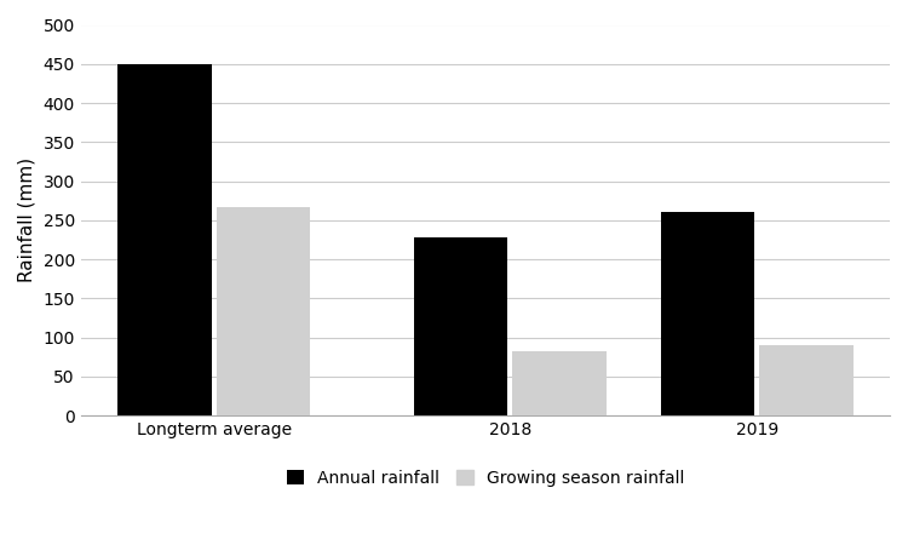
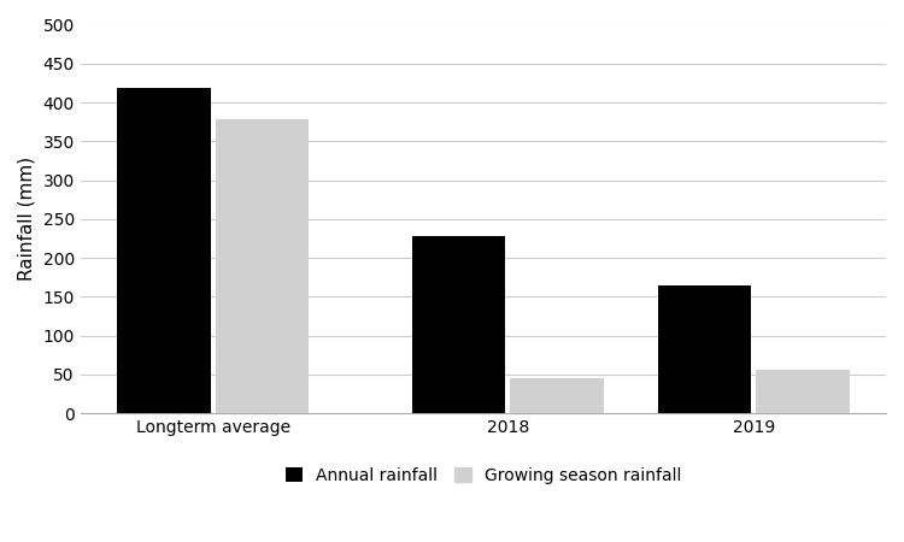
Annual rainfall/Longterm average: 450 -> 418
Growing season rainfall/Longterm average: 267 -> 378
Growing season rainfall/2018: 82 -> 46
Annual rainfall/2019: 260 -> 164
Growing season rainfall/2019: 90 -> 56
